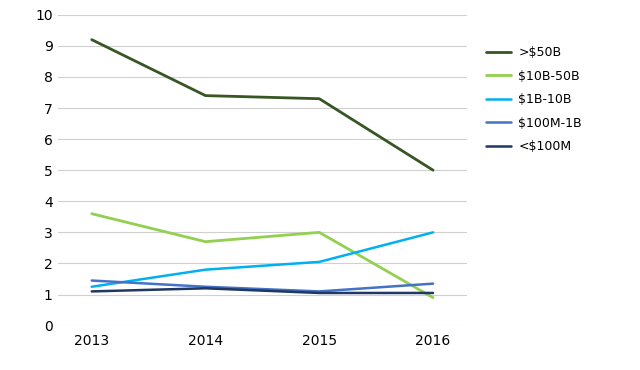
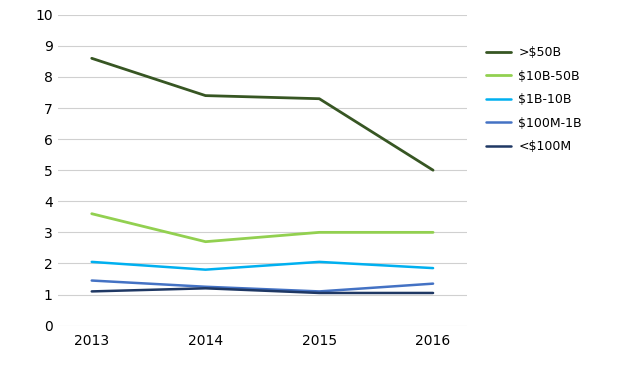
>$50B/2013: 9.2 -> 8.6
$1B-10B/2013: 1.25 -> 2.05
$10B-50B/2016: 0.9 -> 3.0
$1B-10B/2016: 3.00 -> 1.85
